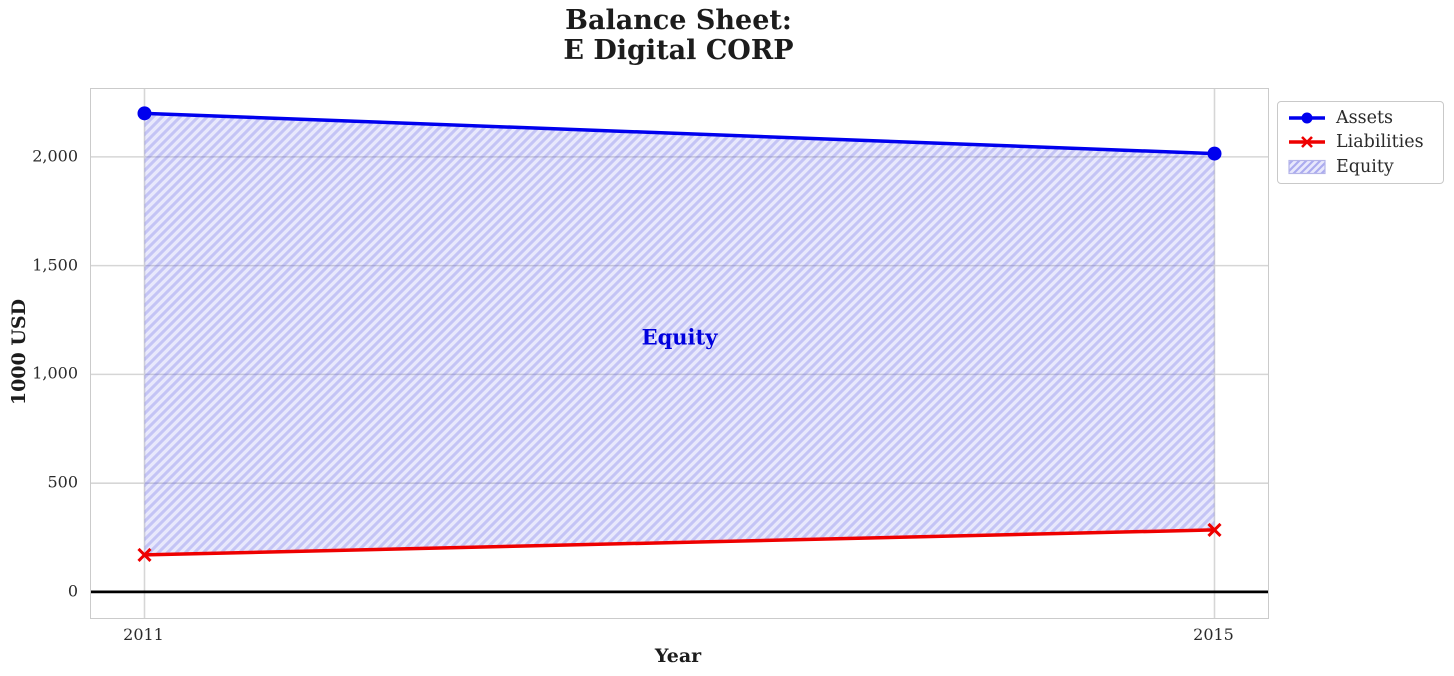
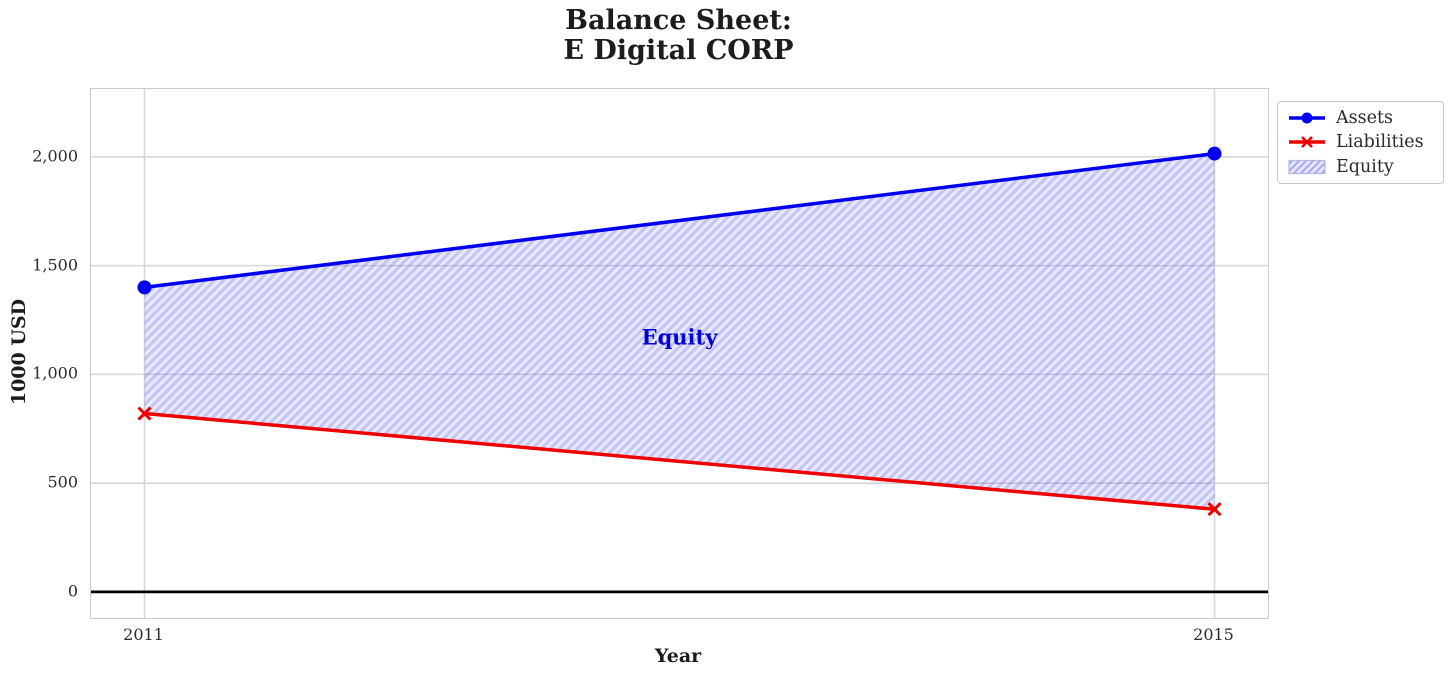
Assets/2011: 2200 -> 1400
Liabilities/2011: 170 -> 820
Liabilities/2015: 280 -> 380
